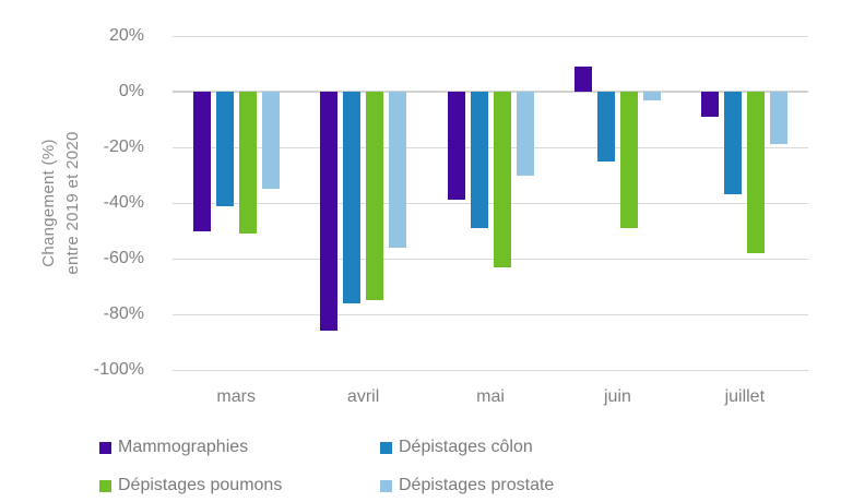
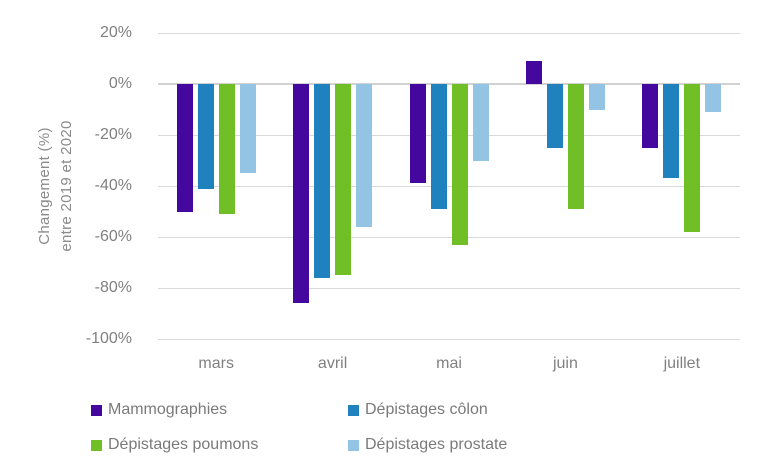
Dépistages prostate/juin: -3% -> -10%
Mammographies/juillet: -9% -> -25%
Dépistages prostate/juillet: -19% -> -11%
